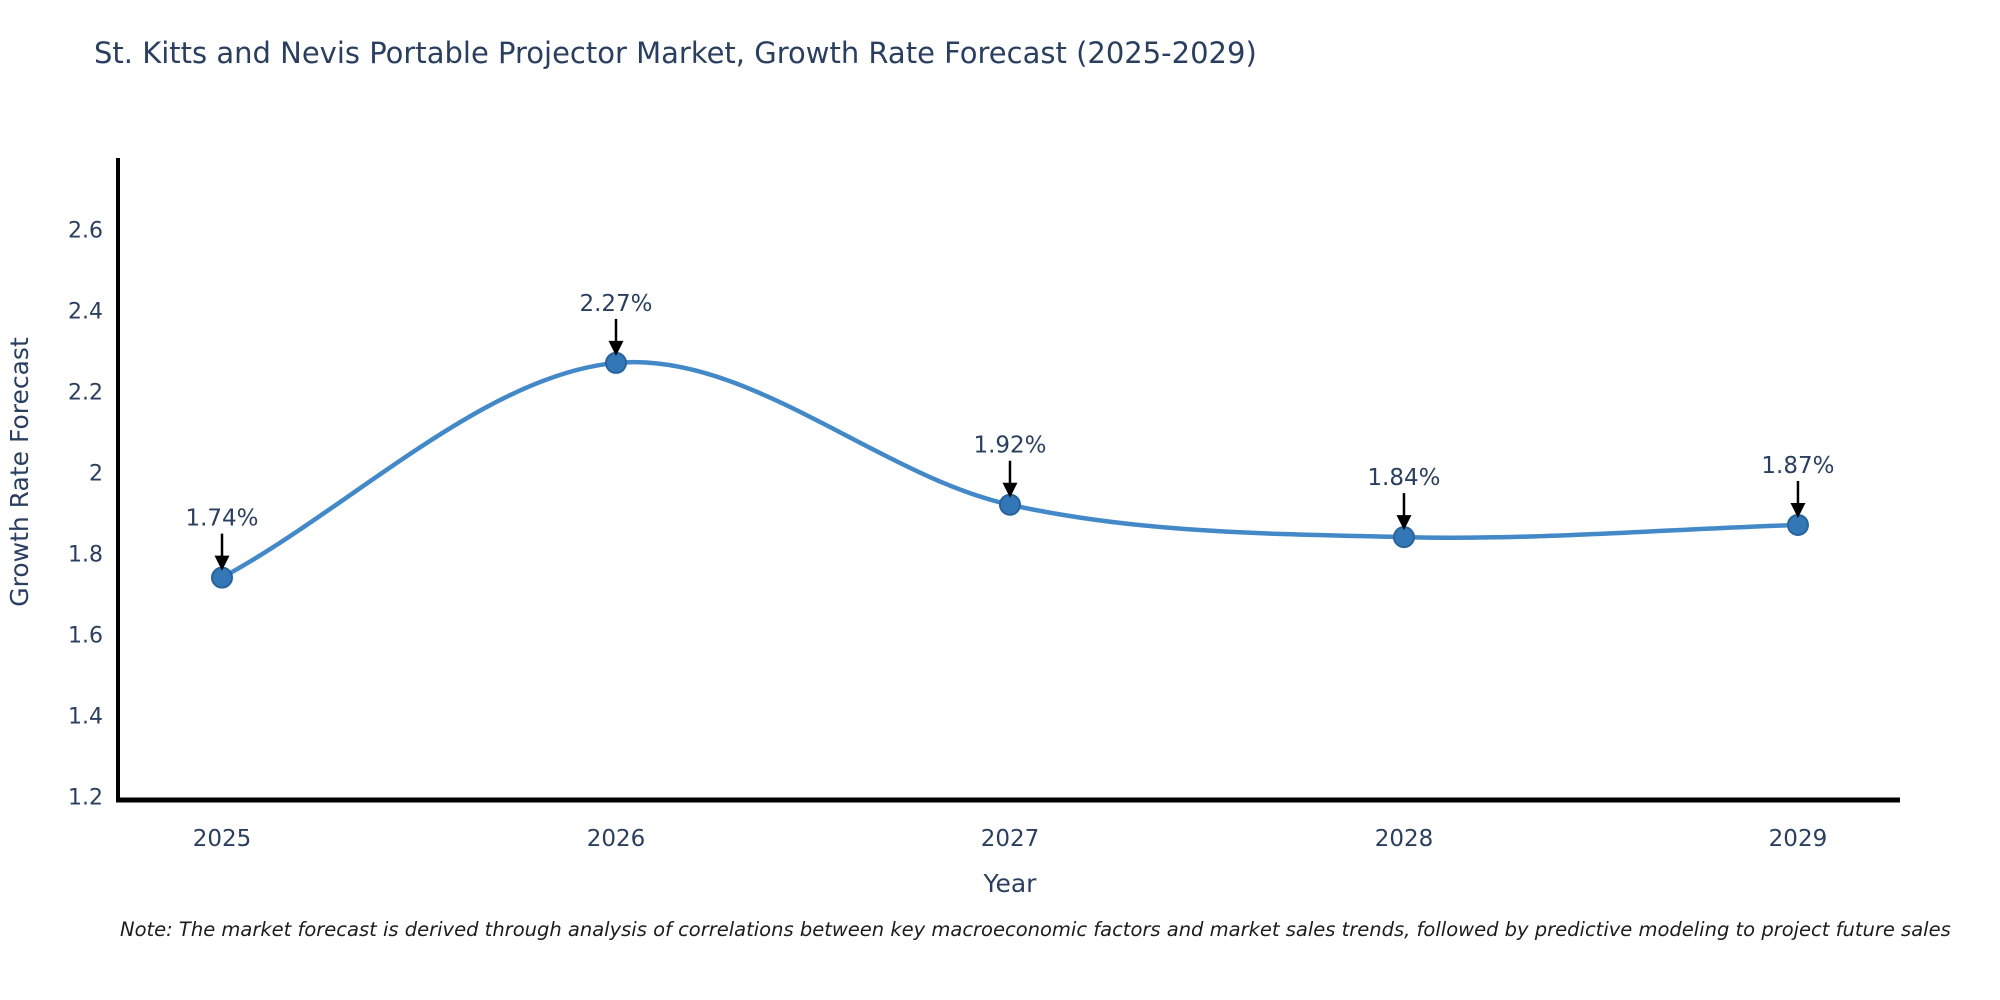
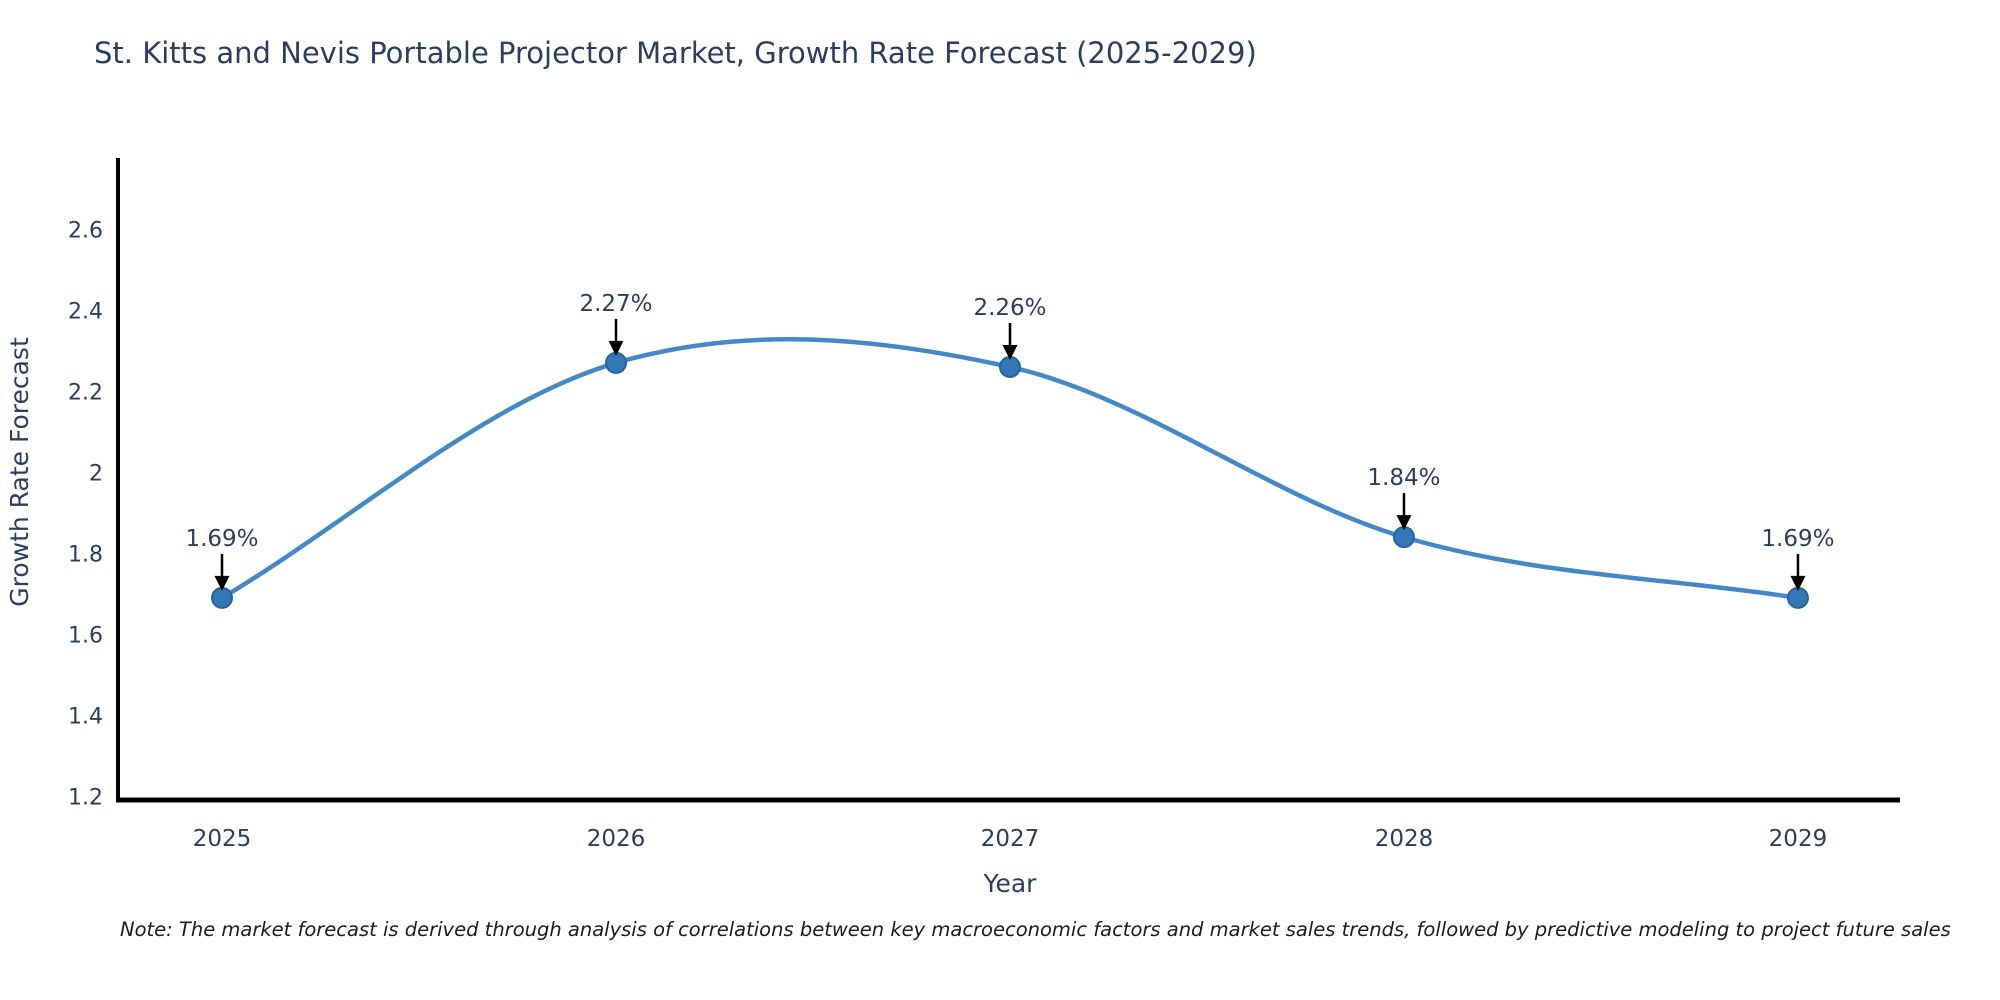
2025: 1.74% -> 1.69%
2027: 1.92% -> 2.26%
2029: 1.87% -> 1.69%
